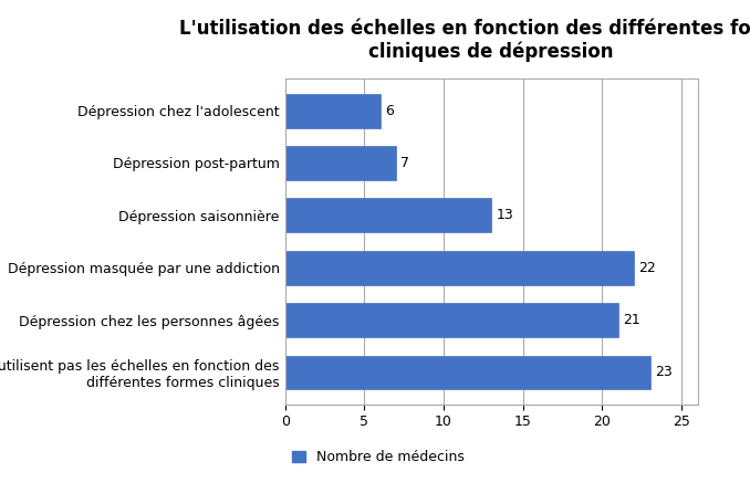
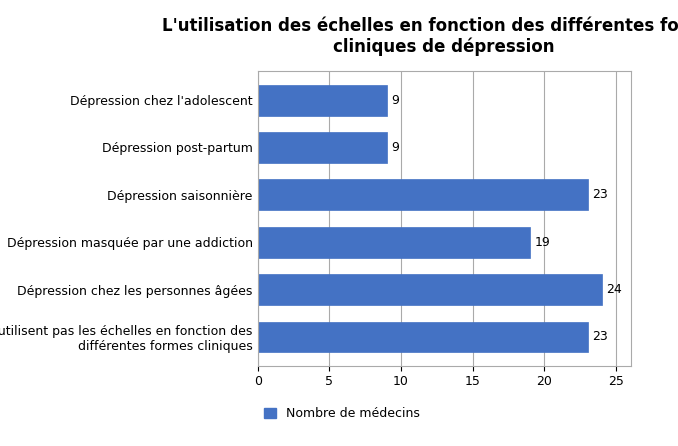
Dépression chez l'adolescent: 6 -> 9
Dépression post-partum: 7 -> 9
Dépression saisonnière: 13 -> 23
Dépression masquée par une addiction: 22 -> 19
Dépression chez les personnes âgées: 21 -> 24
